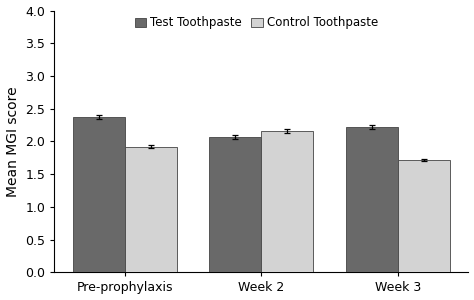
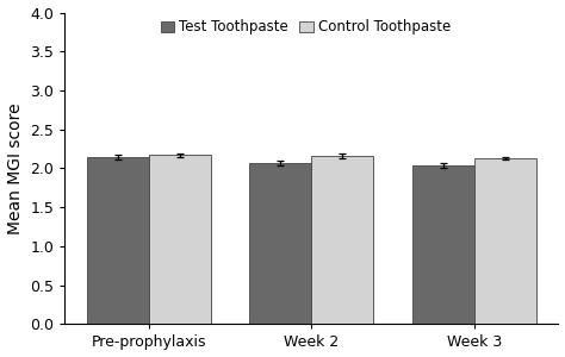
Test Toothpaste/Pre-prophylaxis: 2.38 -> 2.15
Control Toothpaste/Pre-prophylaxis: 1.92 -> 2.17
Test Toothpaste/Week 3: 2.22 -> 2.04
Control Toothpaste/Week 3: 1.72 -> 2.13
